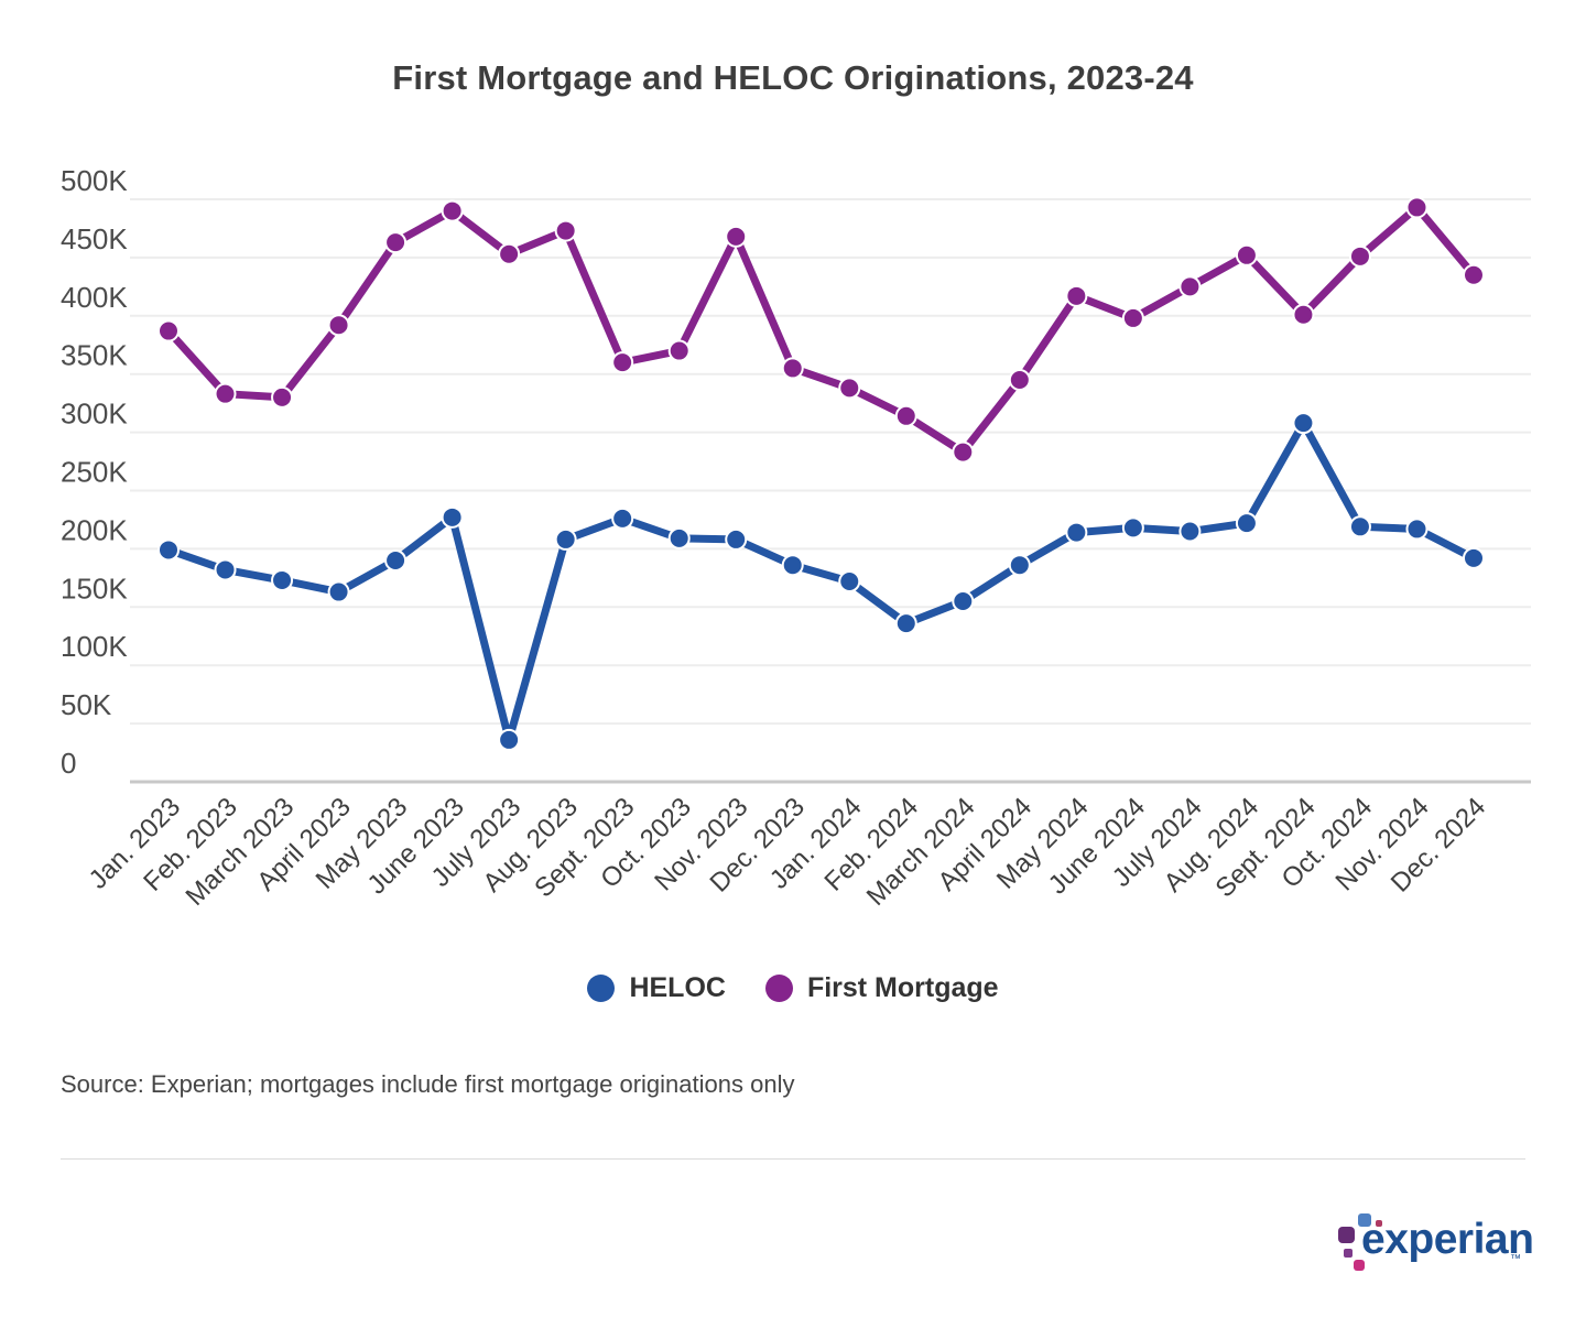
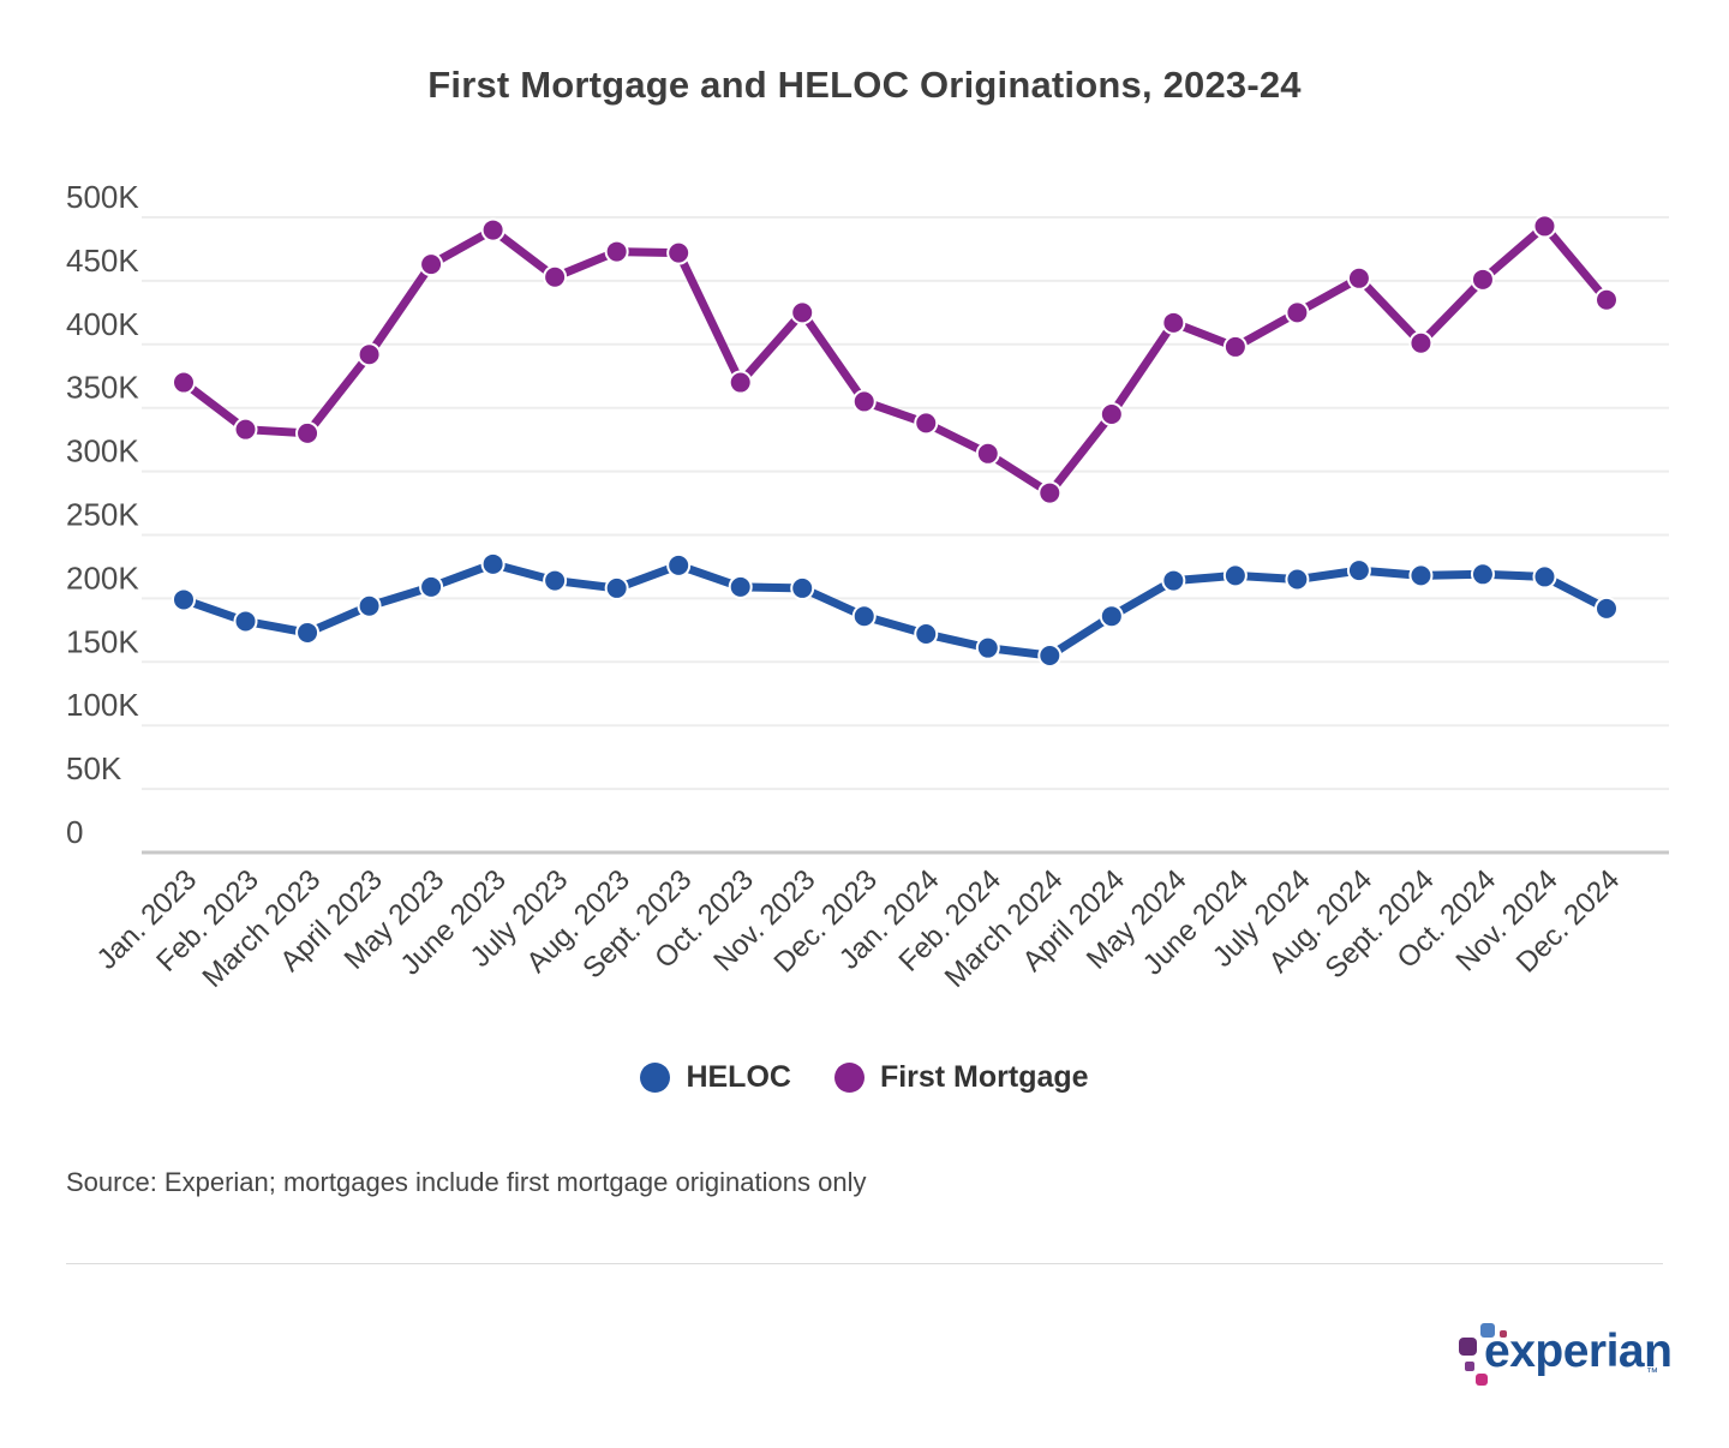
First Mortgage/Jan. 2023: 387K -> 370K
HELOC/April 2023: 163K -> 194K
HELOC/May 2023: 190K -> 209K
HELOC/July 2023: 36K -> 214K
First Mortgage/Sept. 2023: 360K -> 472K
First Mortgage/Nov. 2023: 468K -> 425K
HELOC/Feb. 2024: 136K -> 161K
HELOC/Sept. 2024: 308K -> 218K
